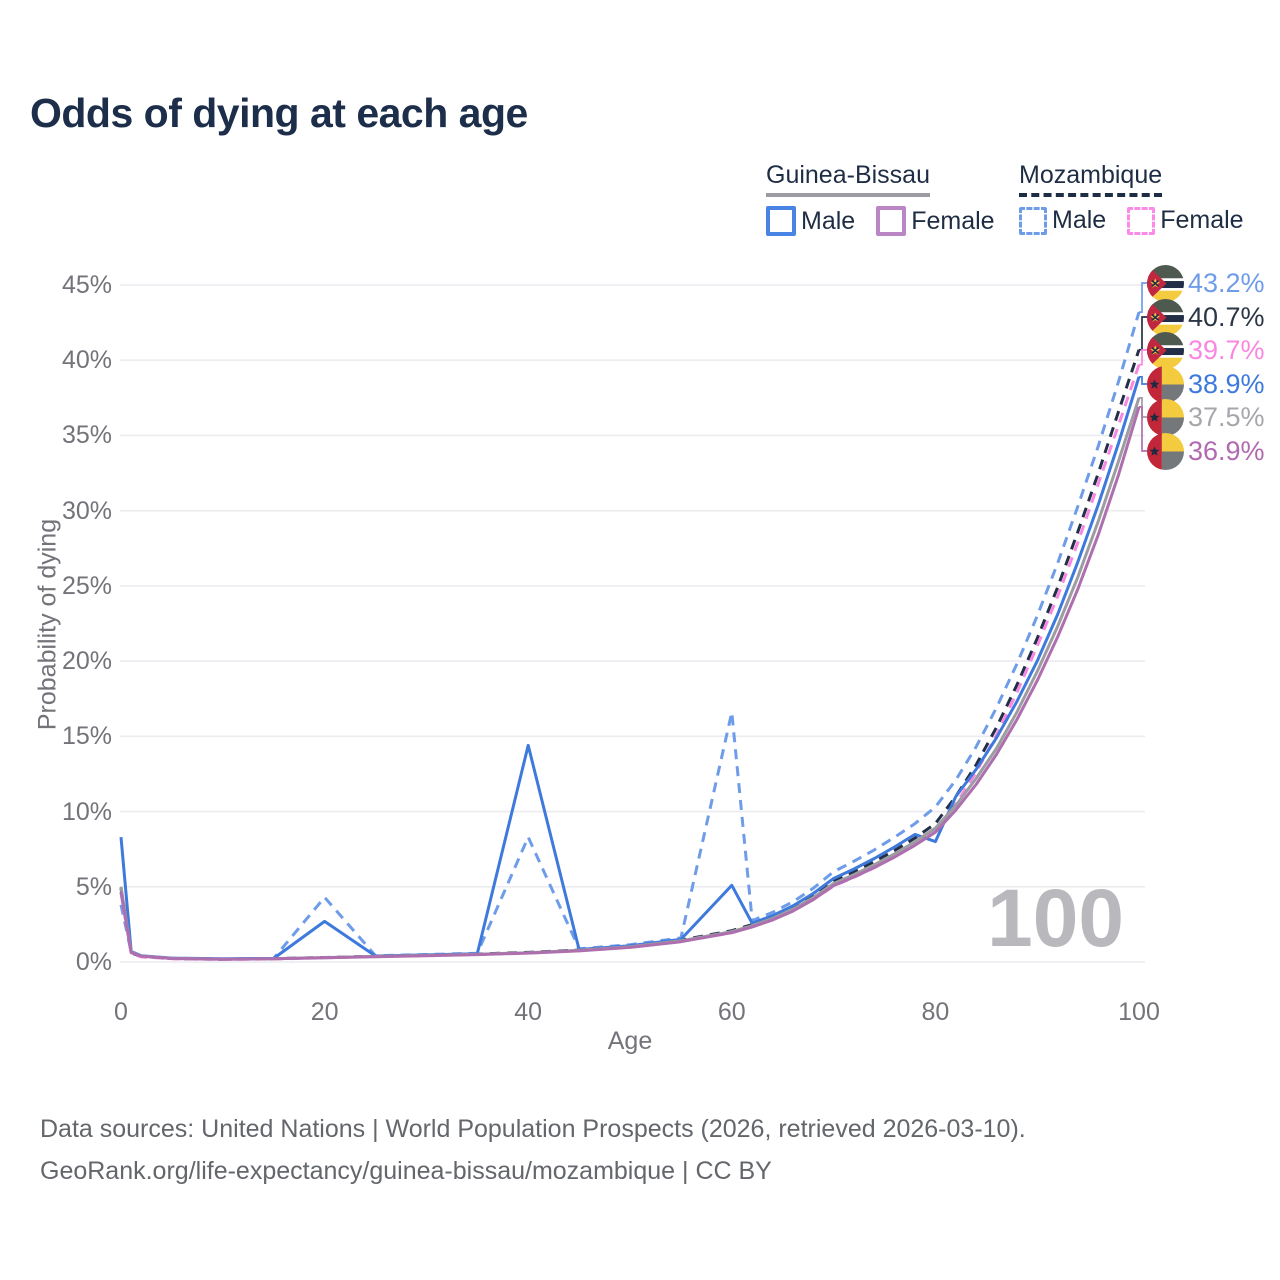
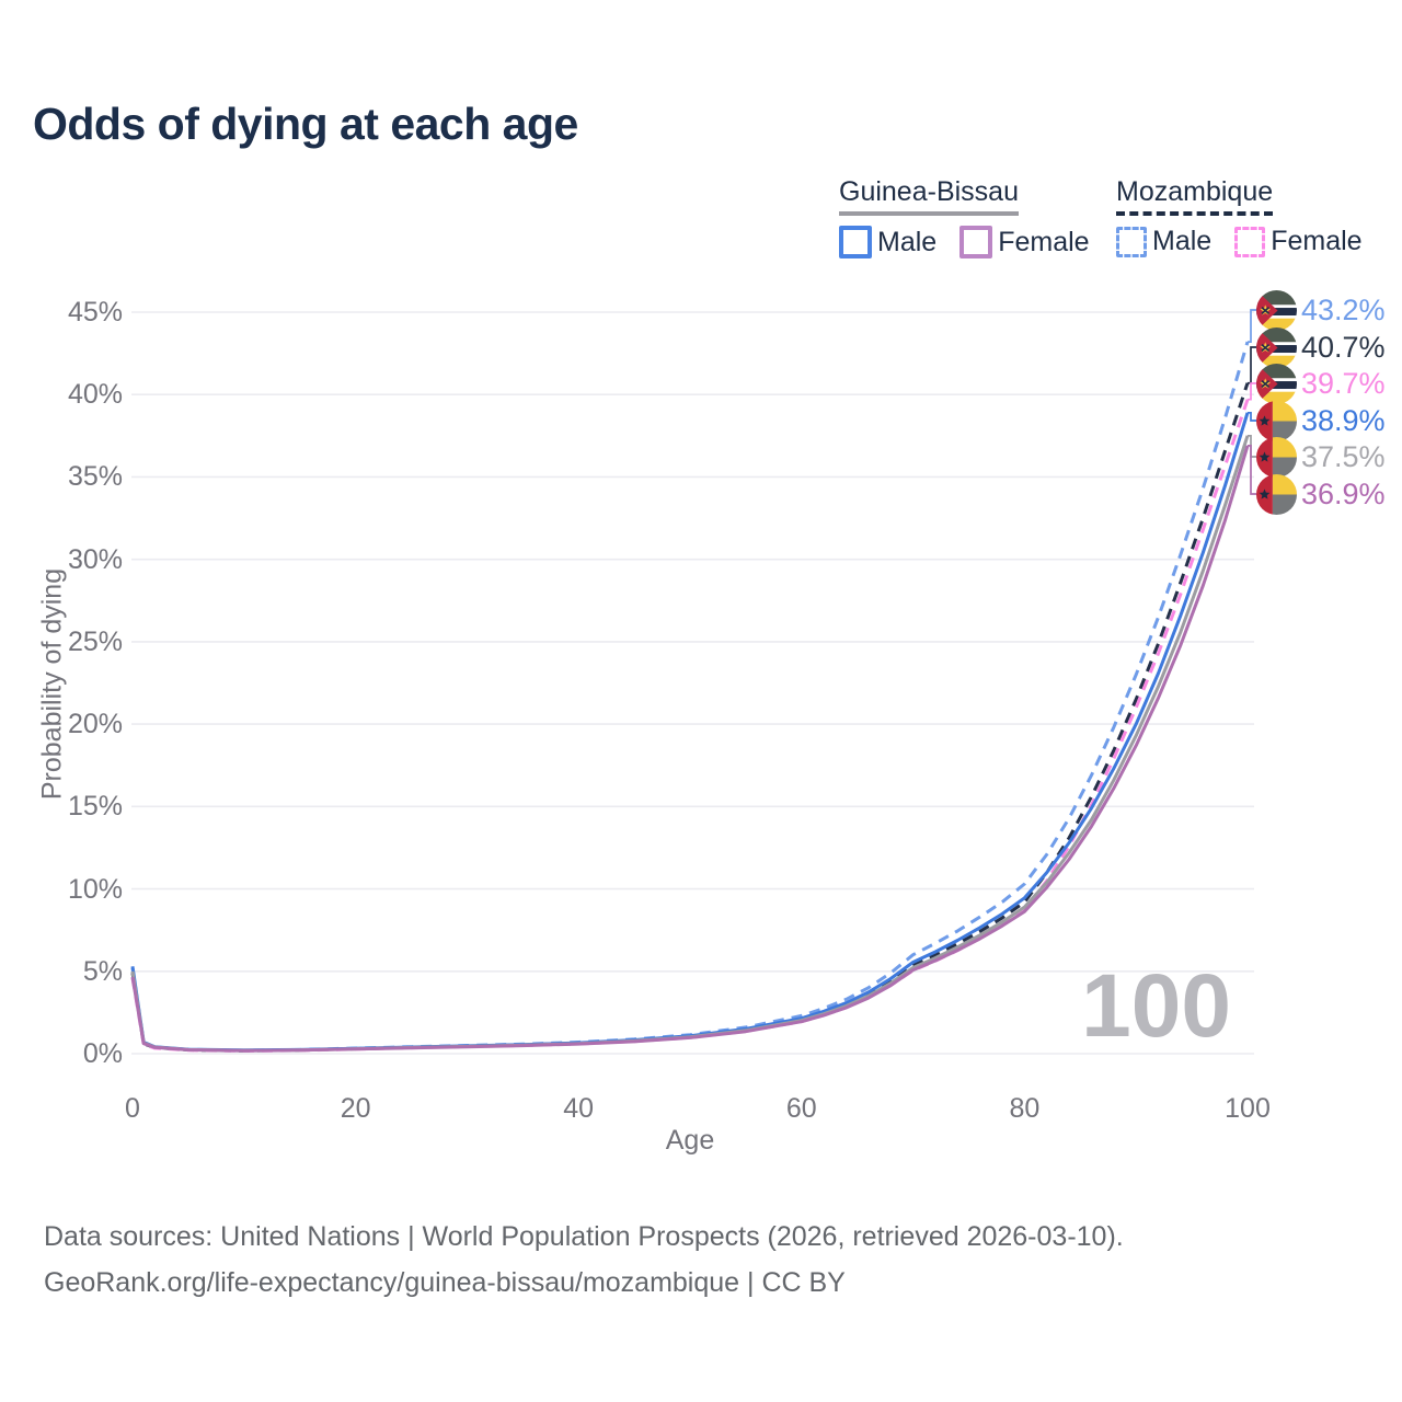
Mozambique Male/0: 3.8% -> 5.2%
Guinea-Bissau Male/0: 8.3% -> 5.3%
Mozambique Male/20: 4.3% -> 0.3%
Guinea-Bissau Male/20: 2.7% -> 0.3%
Mozambique Male/40: 8.3% -> 0.7%
Guinea-Bissau Male/40: 14.4% -> 0.7%
Mozambique Male/60: 16.6% -> 2.3%
Guinea-Bissau Male/60: 5.1% -> 2.1%
Guinea-Bissau Male/80: 8.0% -> 9.4%
